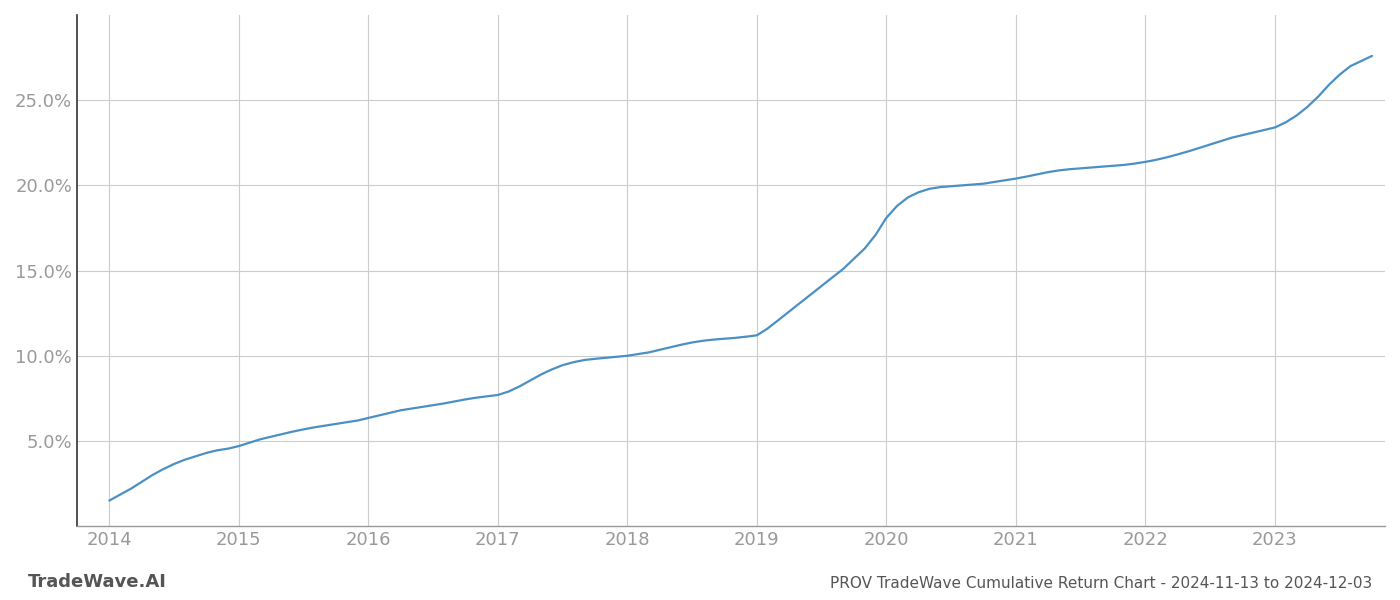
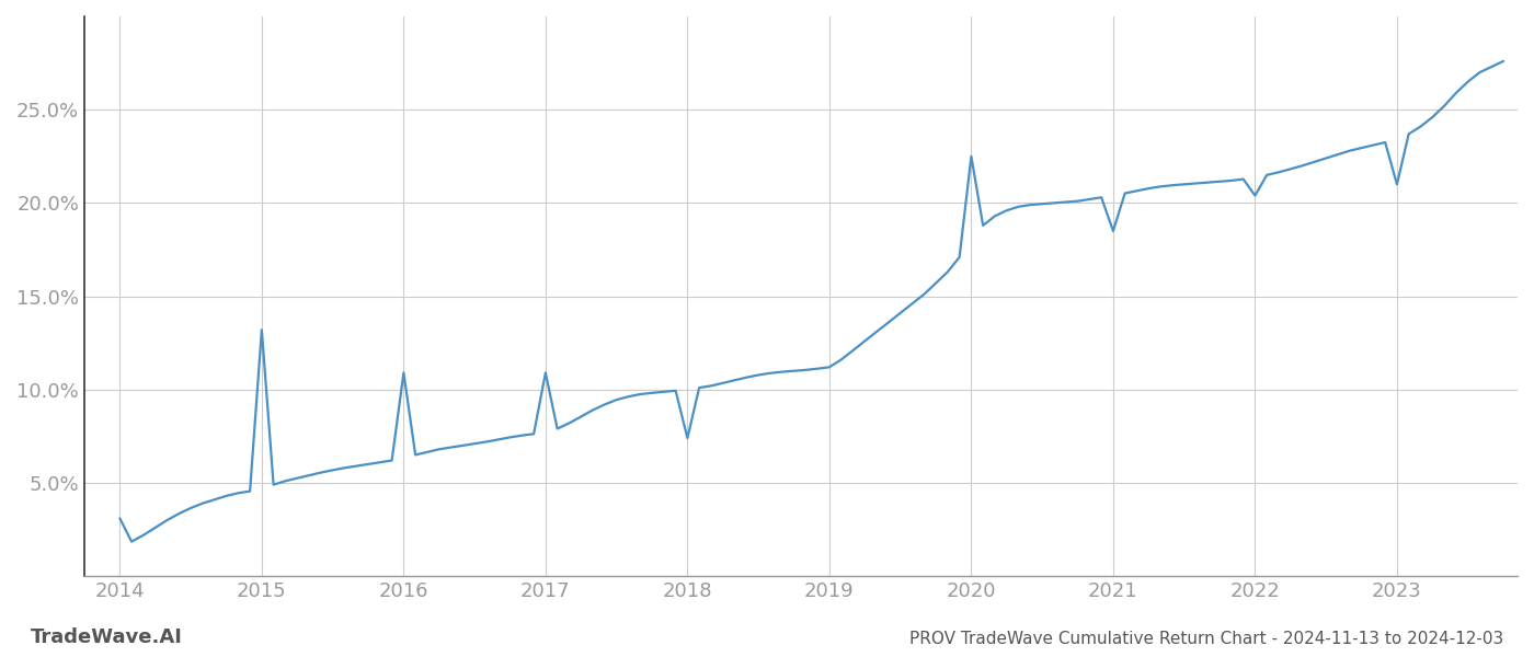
2014: 1.5% -> 3.1%
2015: 4.7% -> 13.2%
2016: 6.3% -> 10.9%
2017: 7.7% -> 10.9%
2018: 10.0% -> 7.4%
2020: 18.1% -> 22.5%
2021: 20.4% -> 18.5%
2022: 21.4% -> 20.4%
2023: 23.4% -> 21.0%
